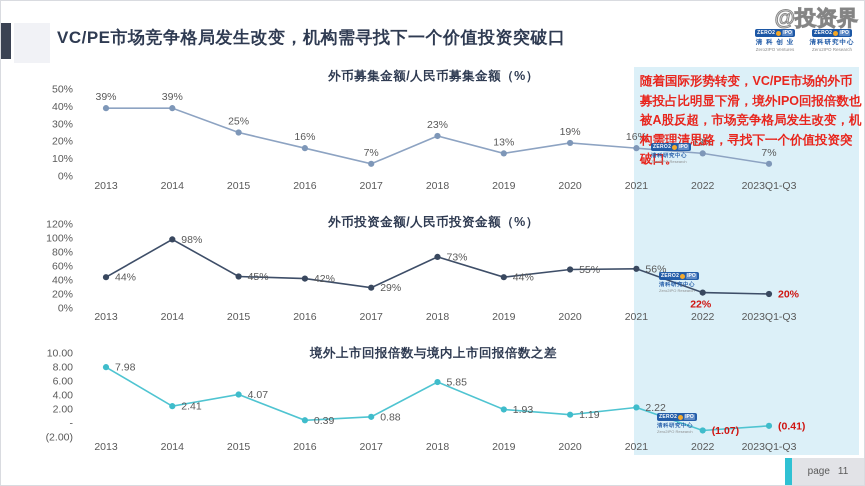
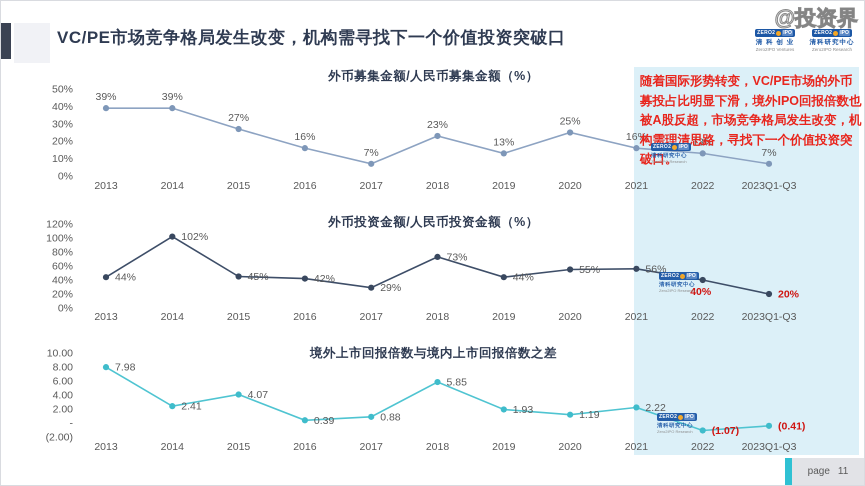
外币募集金额/人民币募集金额（%）/2015: 25% -> 27%
外币募集金额/人民币募集金额（%）/2020: 19% -> 25%
外币投资金额/人民币投资金额（%）/2014: 98% -> 102%
外币投资金额/人民币投资金额（%）/2022: 22% -> 40%
